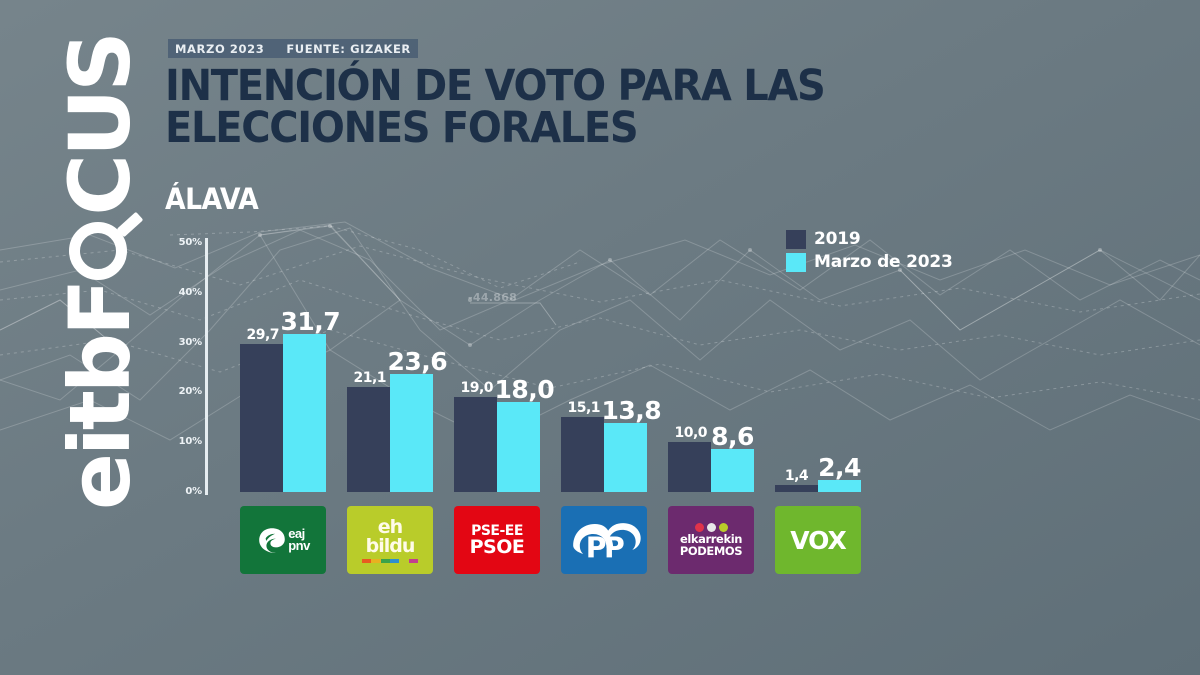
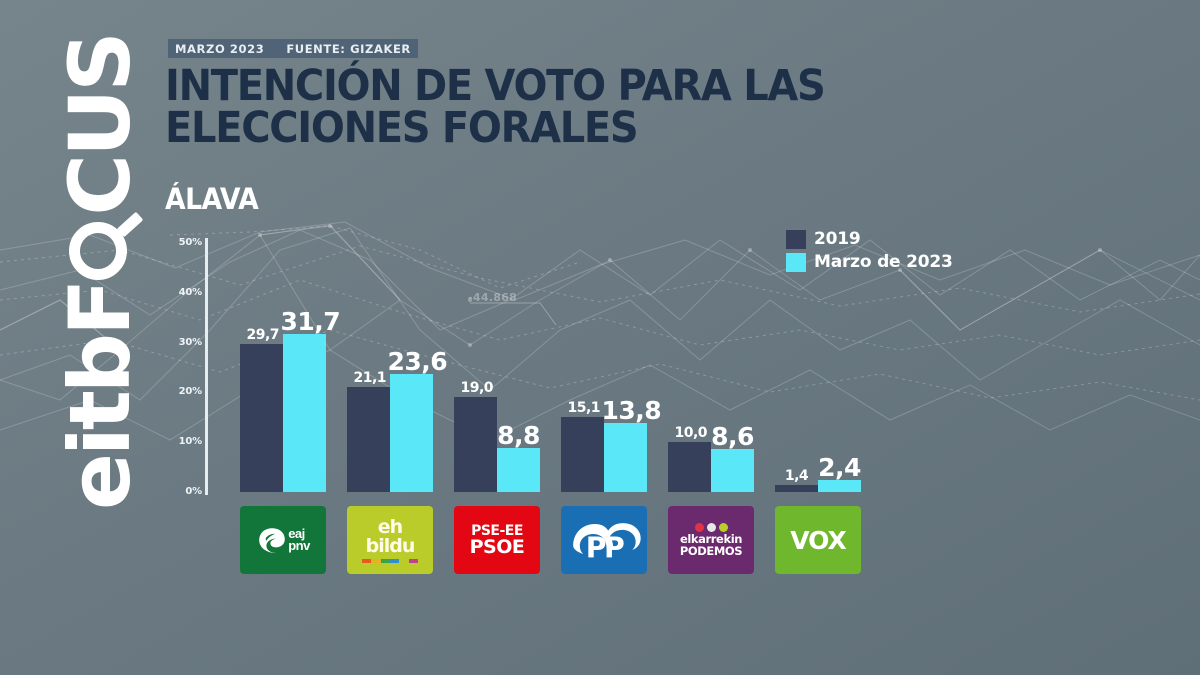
Marzo de 2023/PSE-EE PSOE: 18,0 -> 8,8
